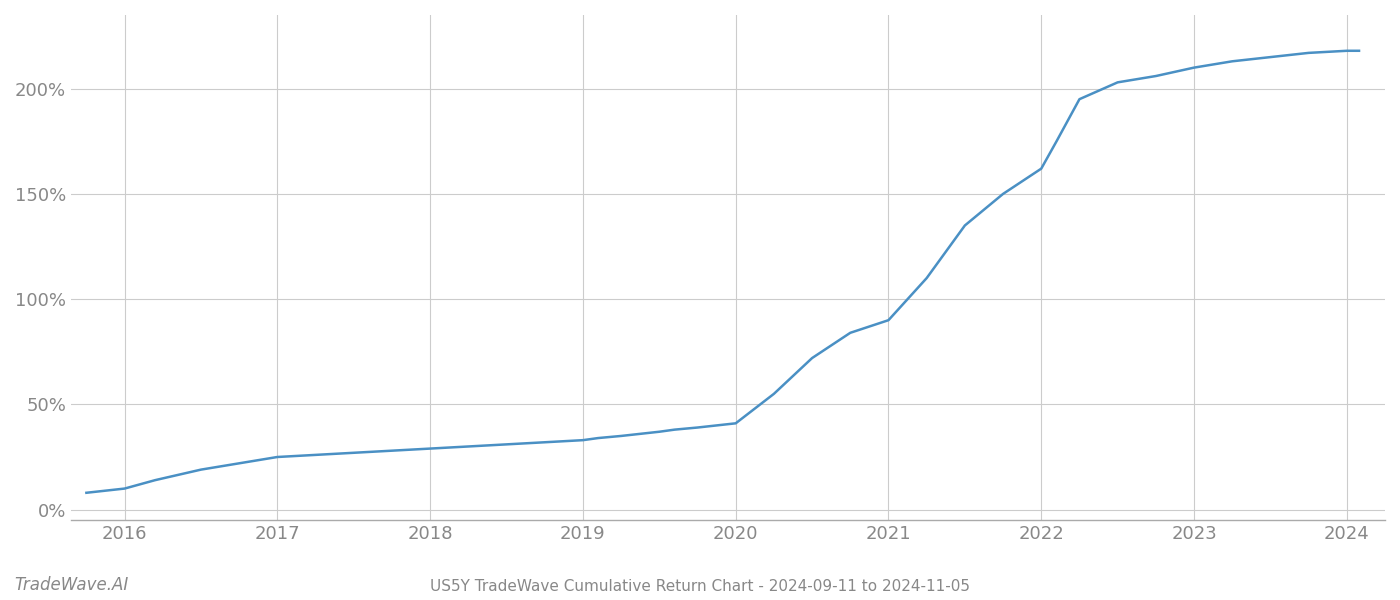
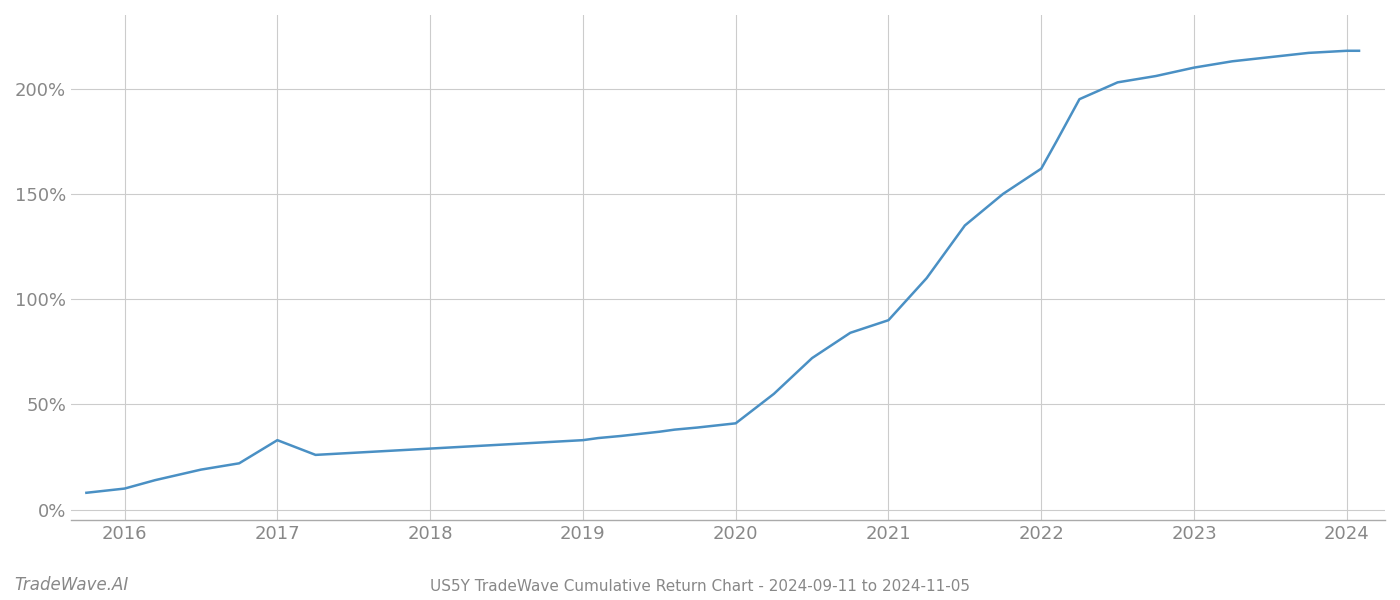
2017: 25% -> 33%
